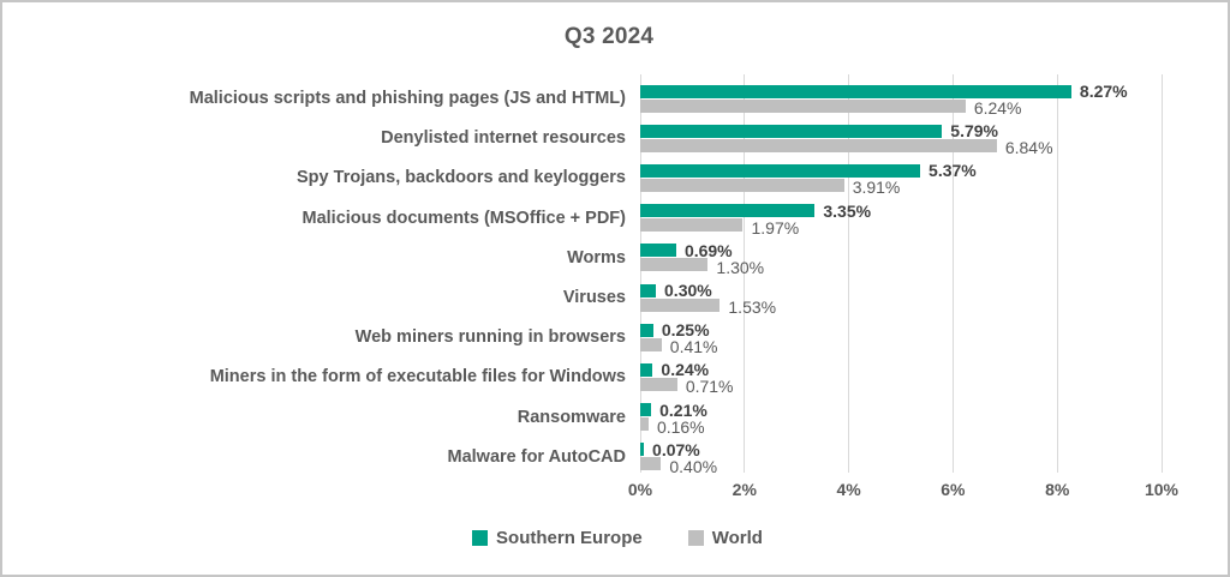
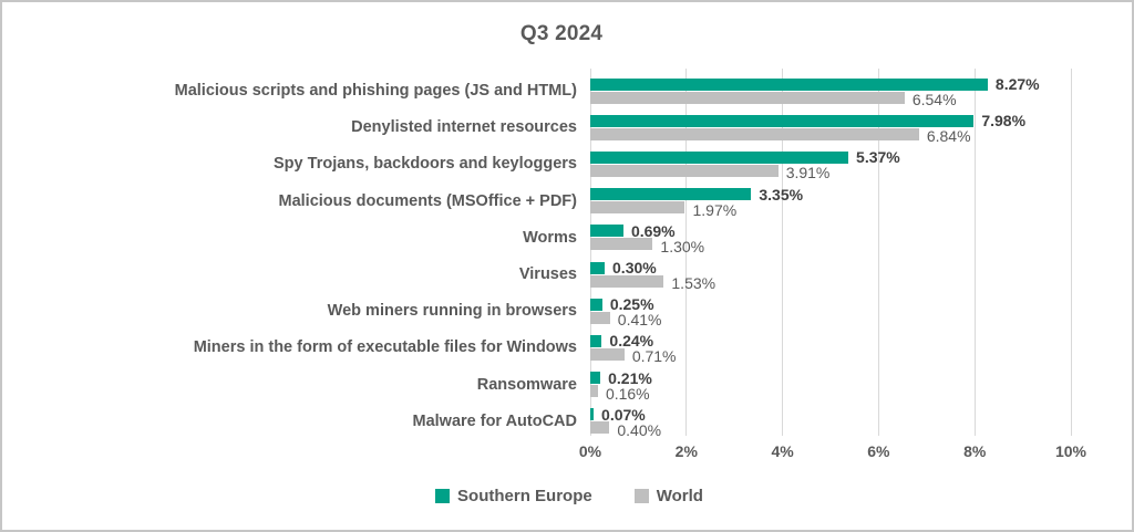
World/Malicious scripts and phishing pages (JS and HTML): 6.24% -> 6.54%
Southern Europe/Denylisted internet resources: 5.79% -> 7.98%
